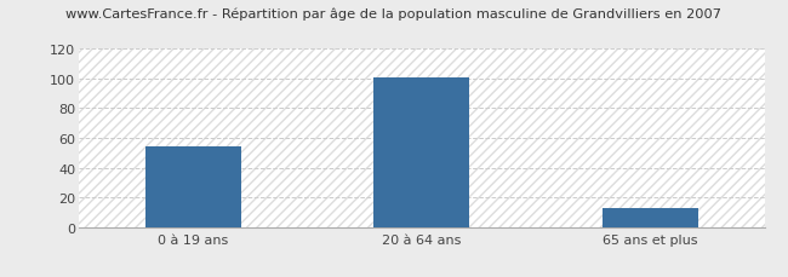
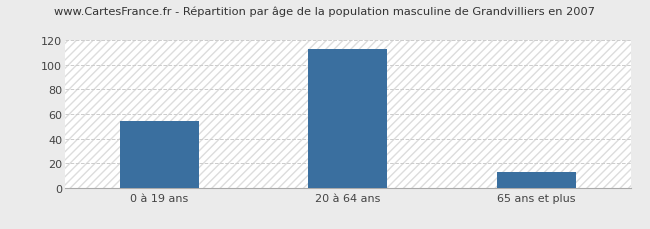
20 à 64 ans: 101 -> 113
